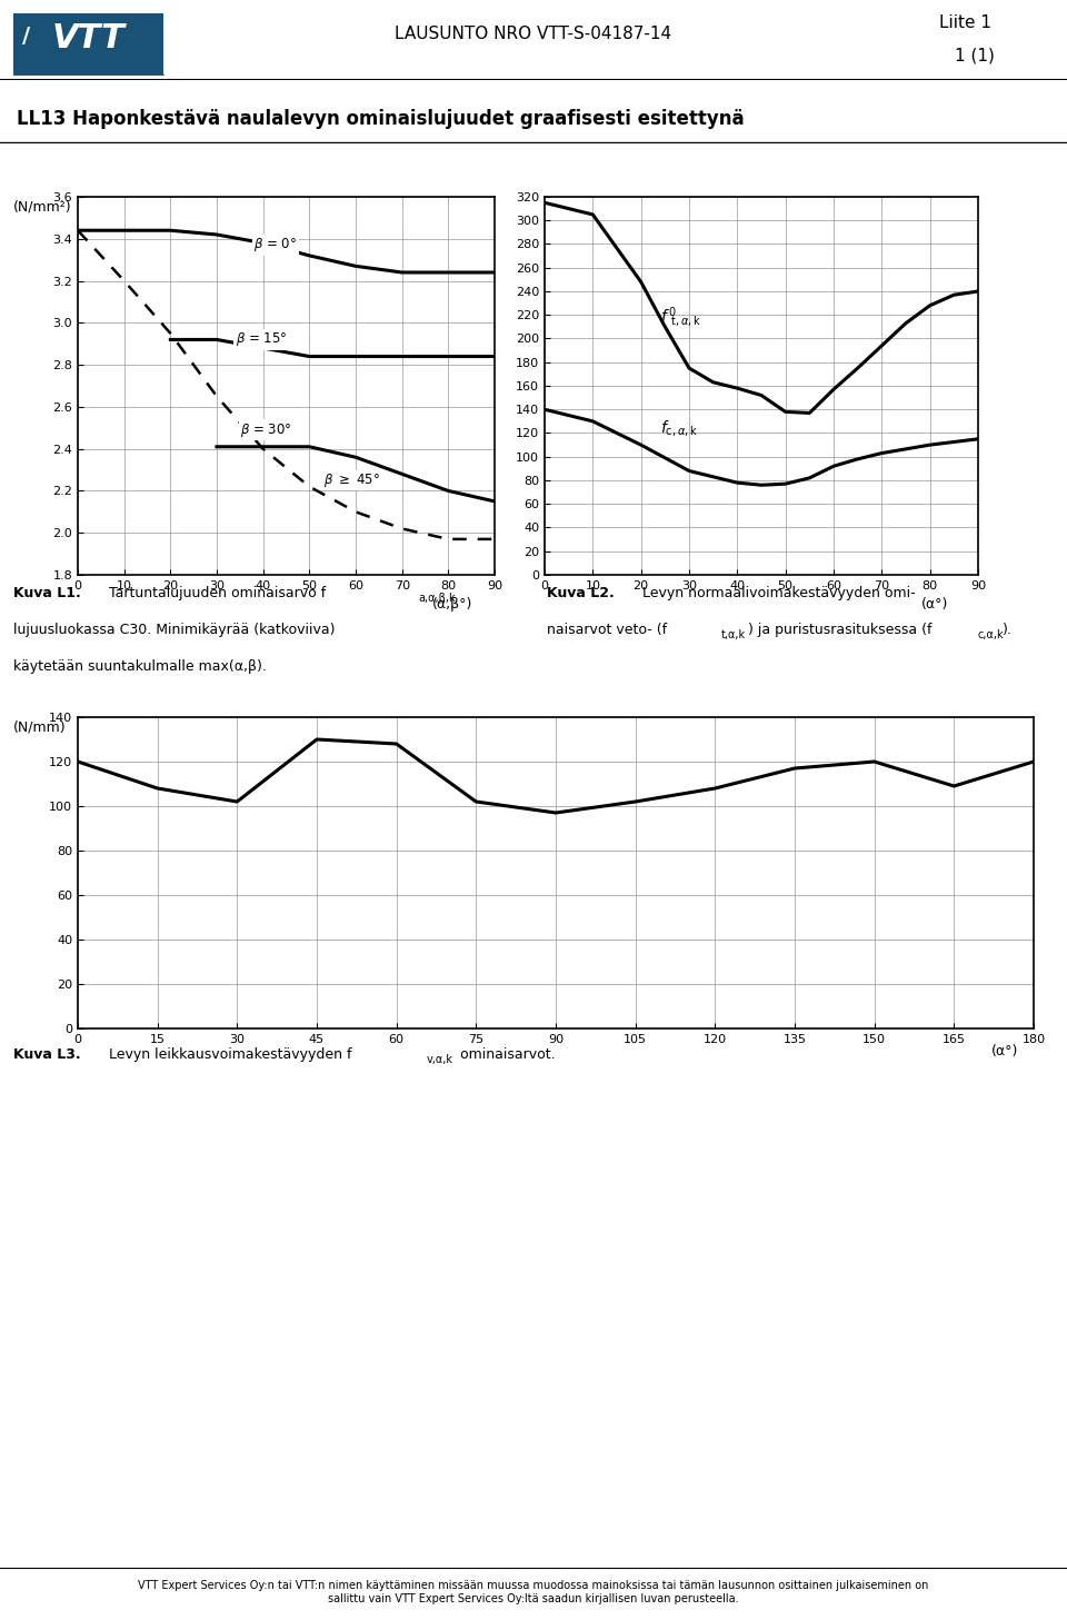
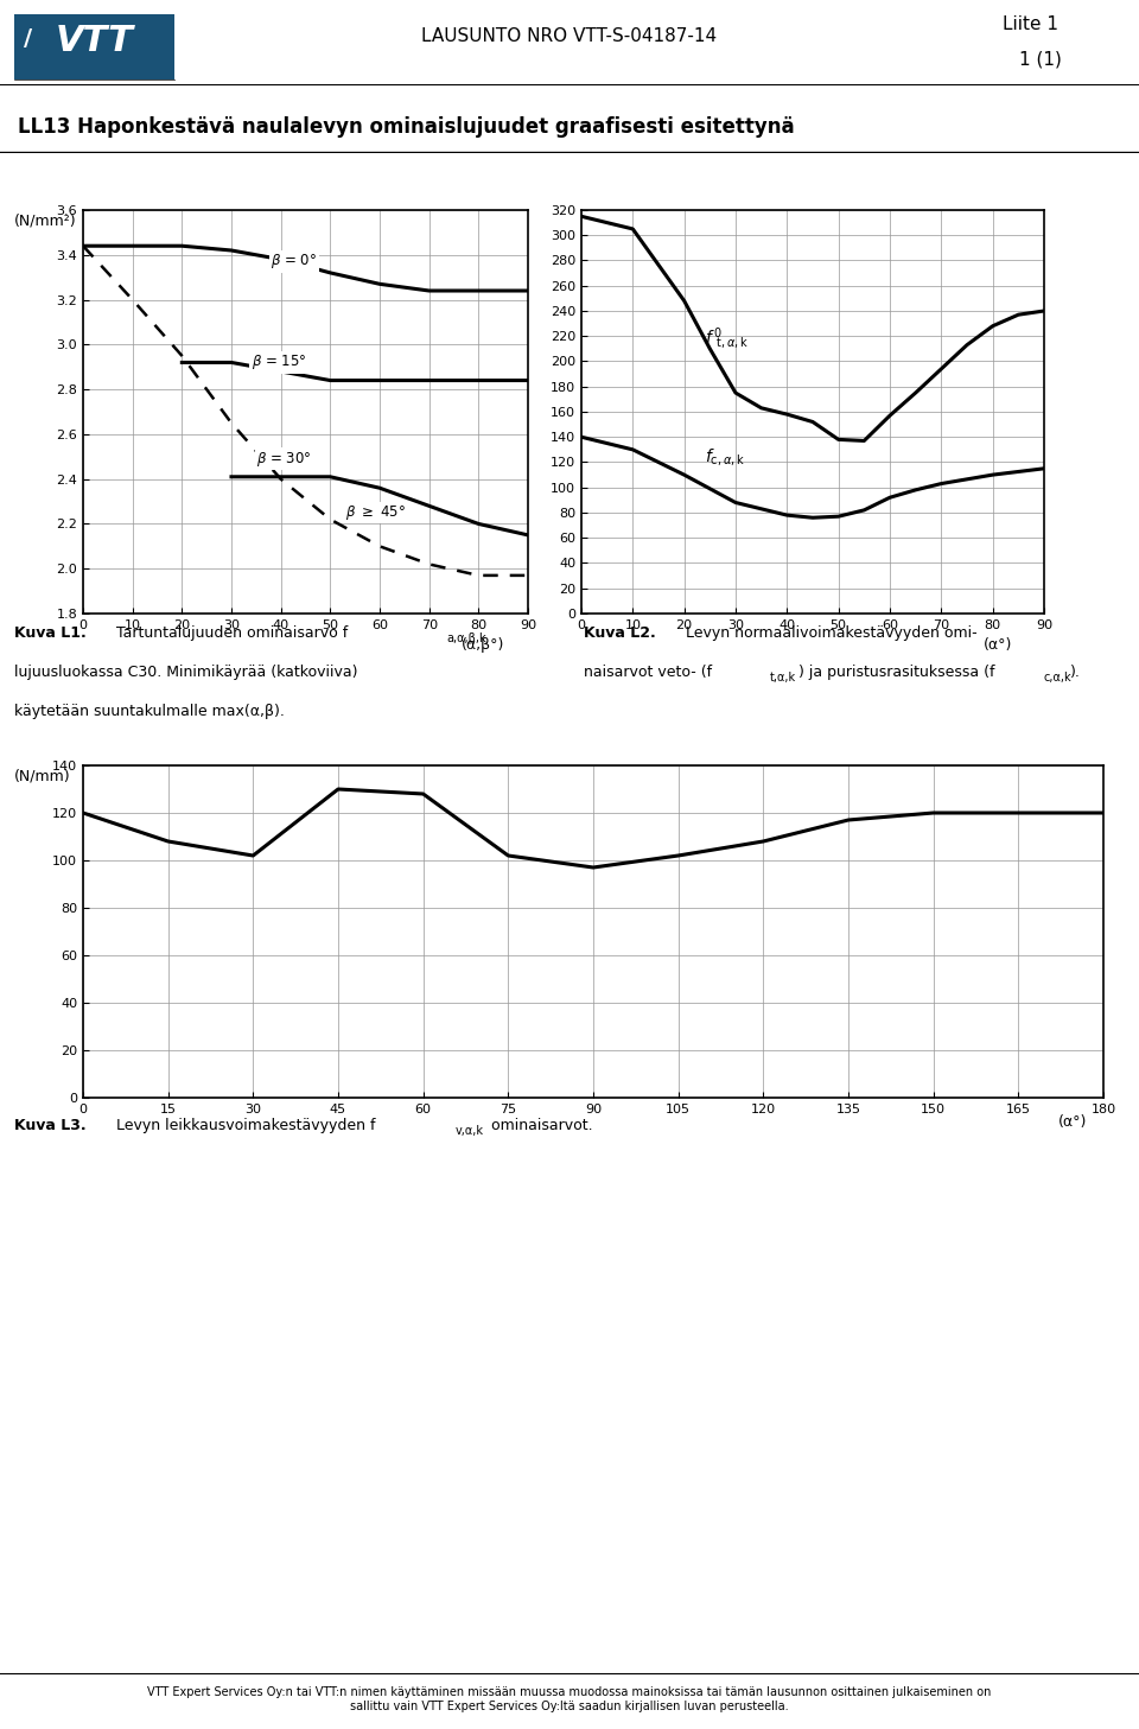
165: 109 -> 120
